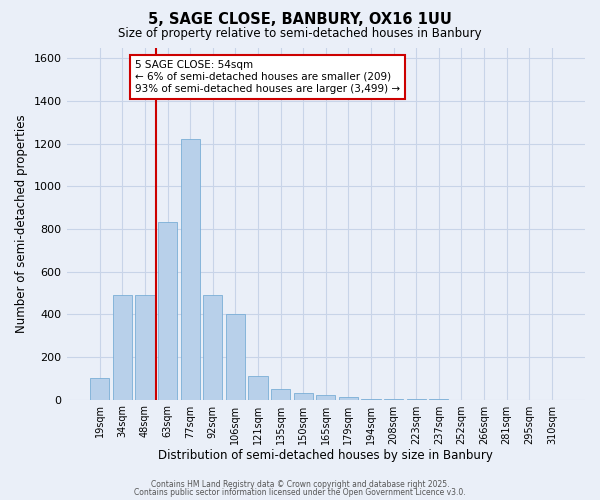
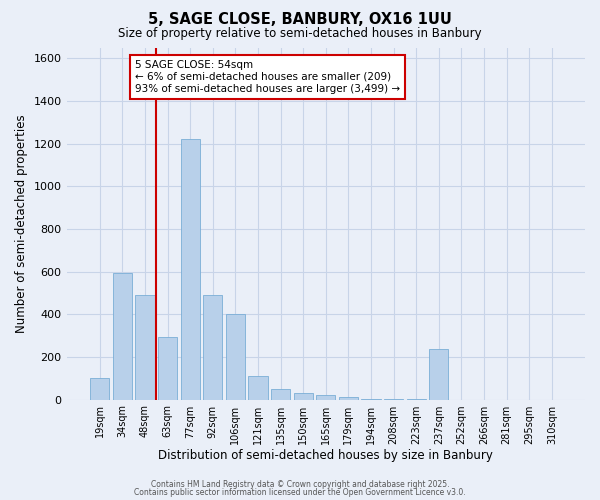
34sqm: 490 -> 595
63sqm: 830 -> 295
237sqm: 1 -> 235
